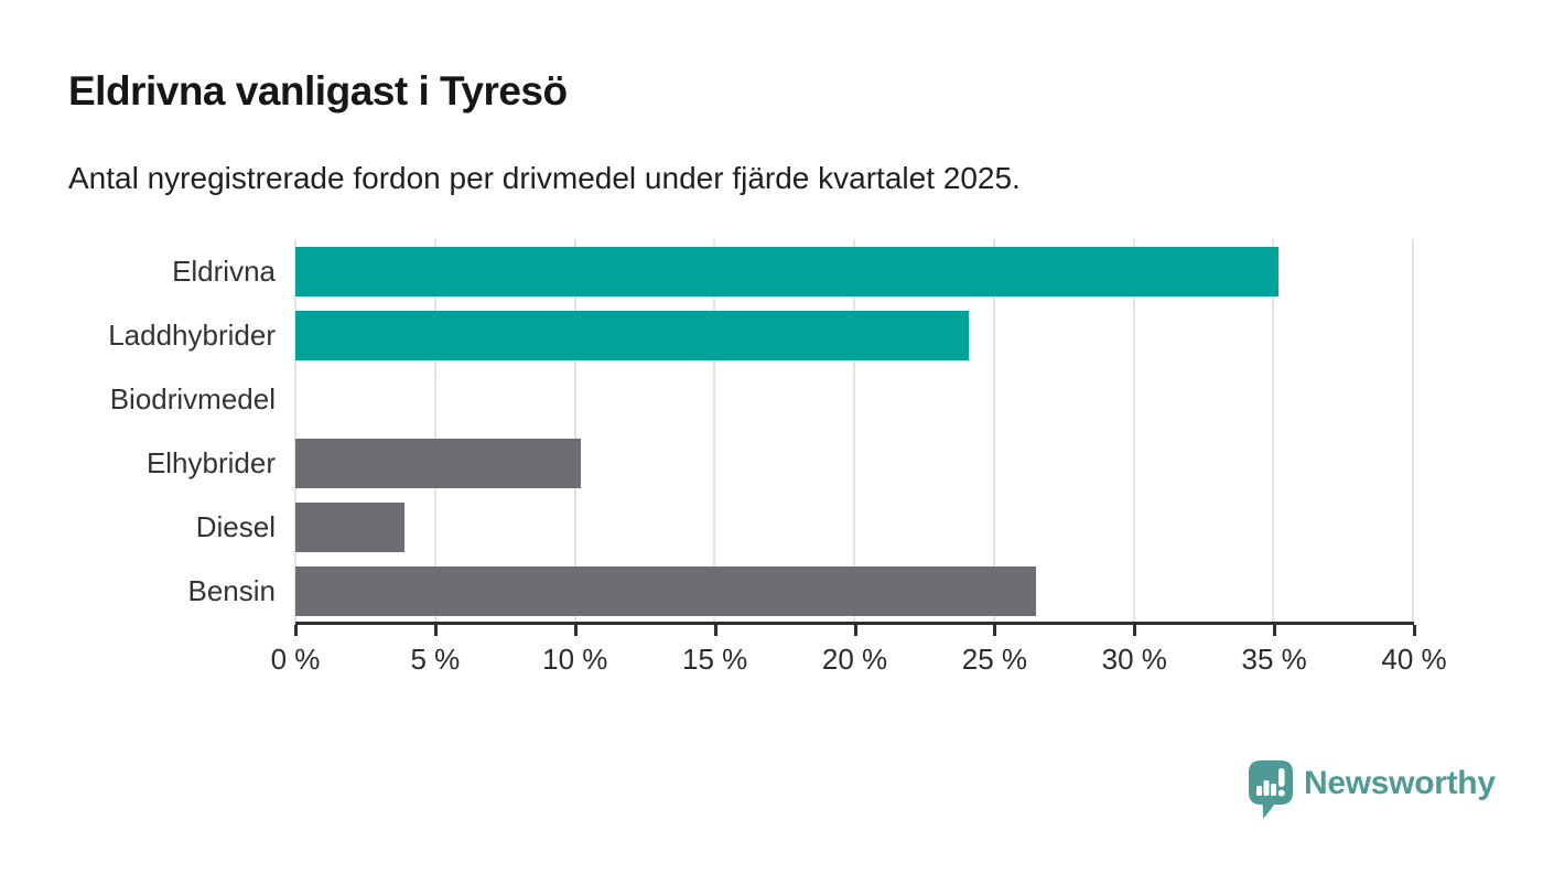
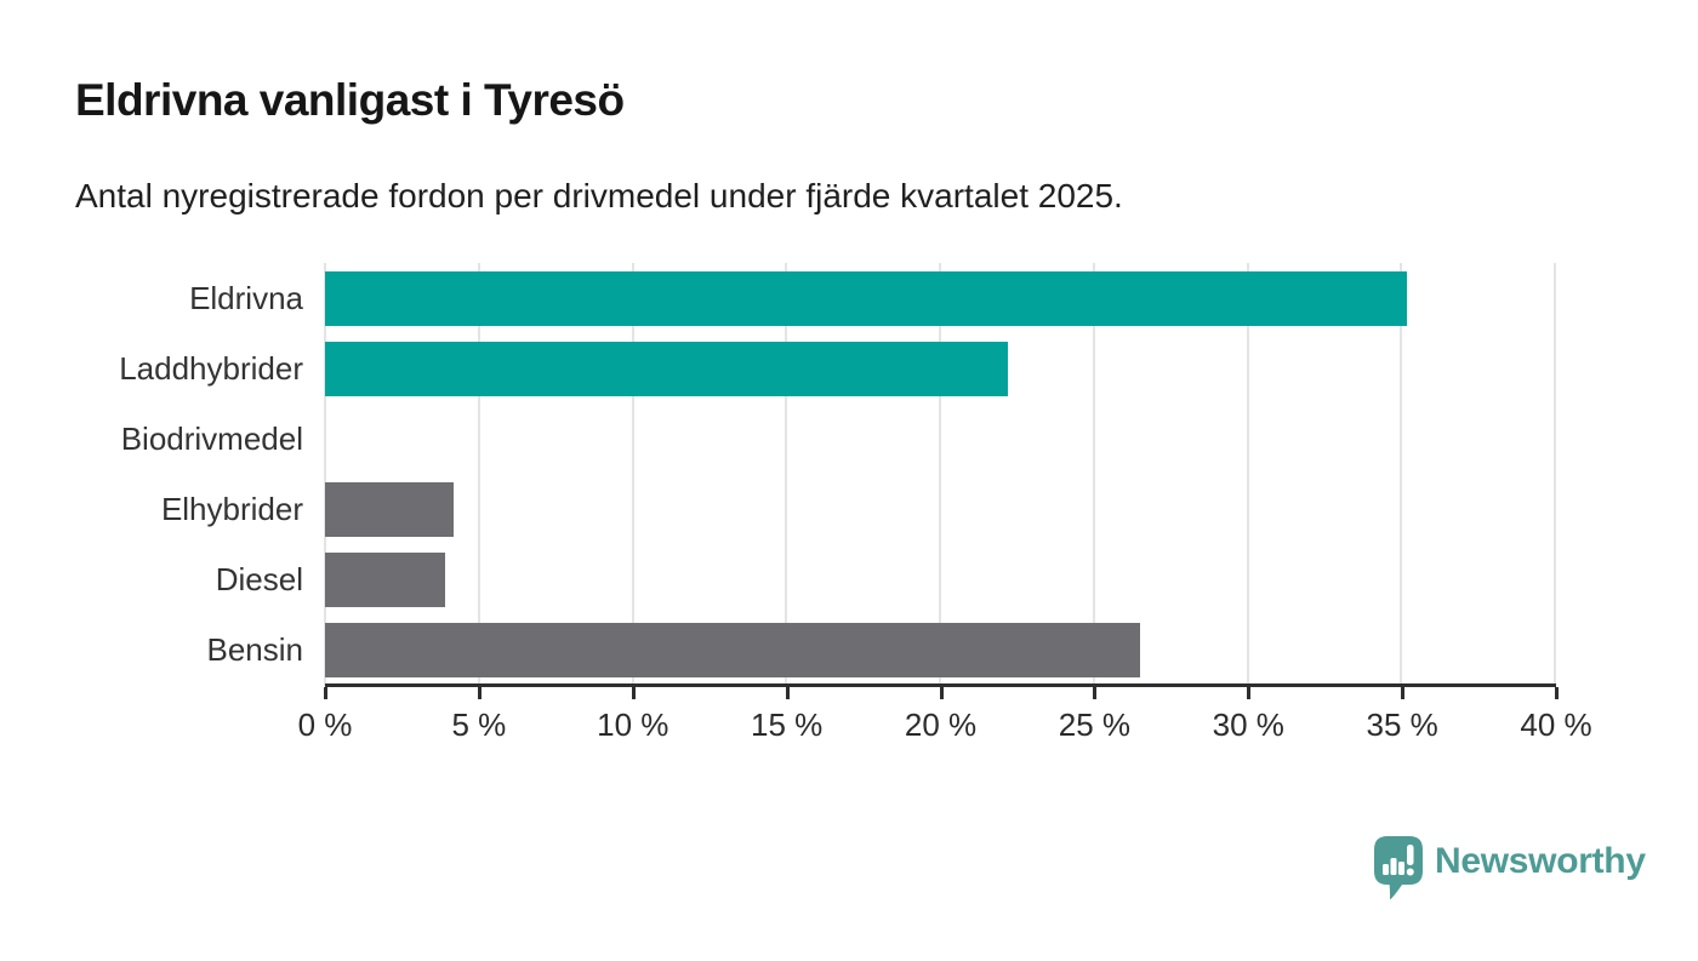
Laddhybrider: 24.1% -> 22.2%
Elhybrider: 10.2% -> 4.2%
